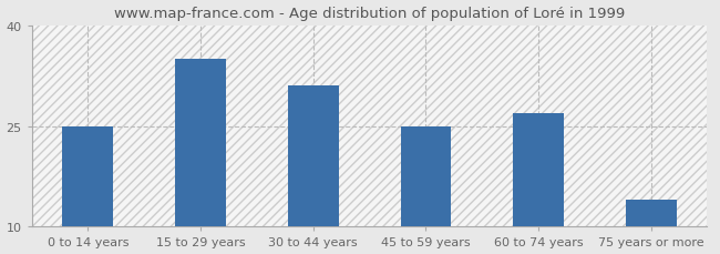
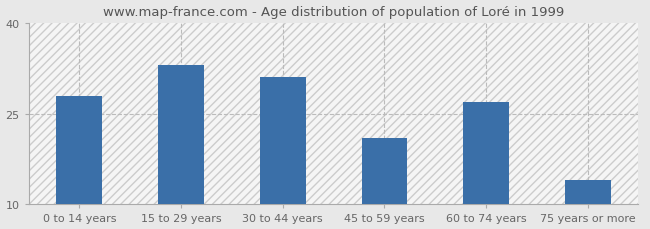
0 to 14 years: 25 -> 28
15 to 29 years: 35 -> 33
45 to 59 years: 25 -> 21
